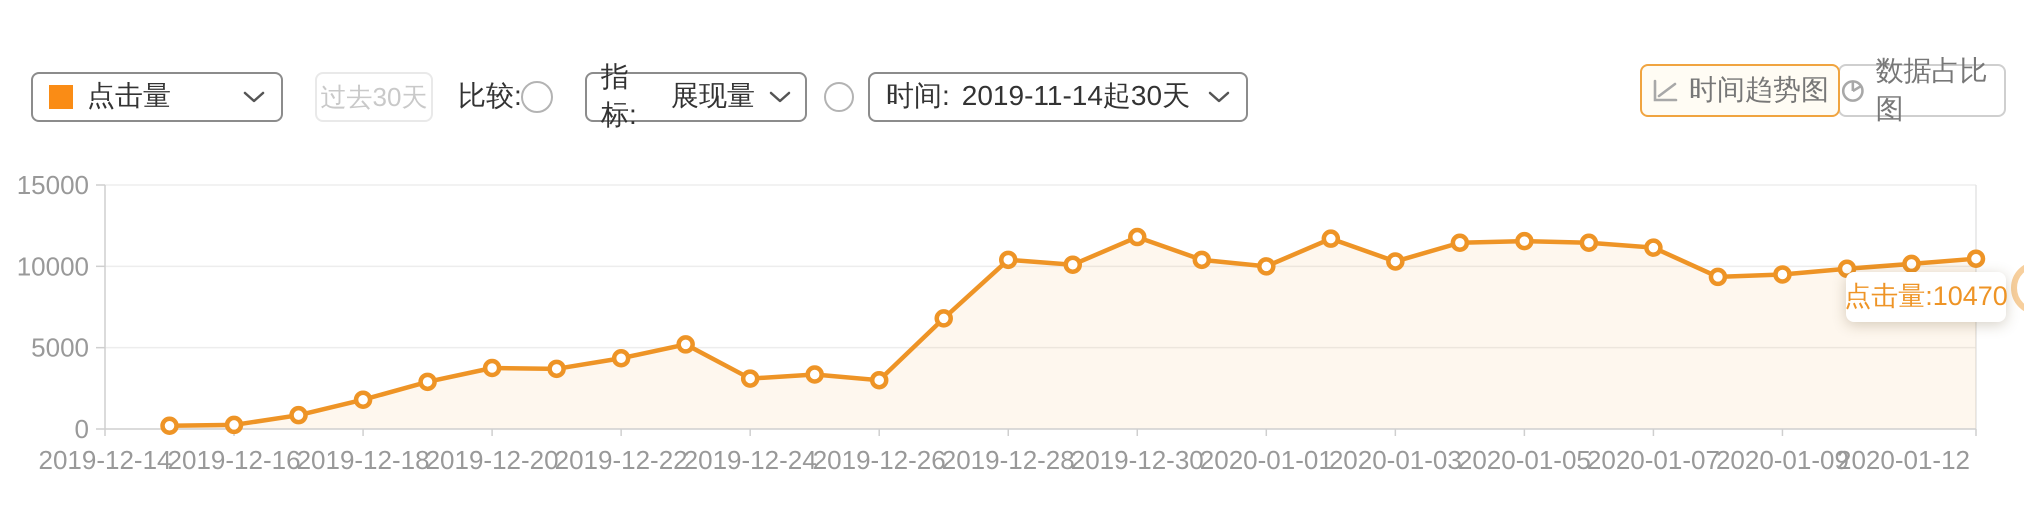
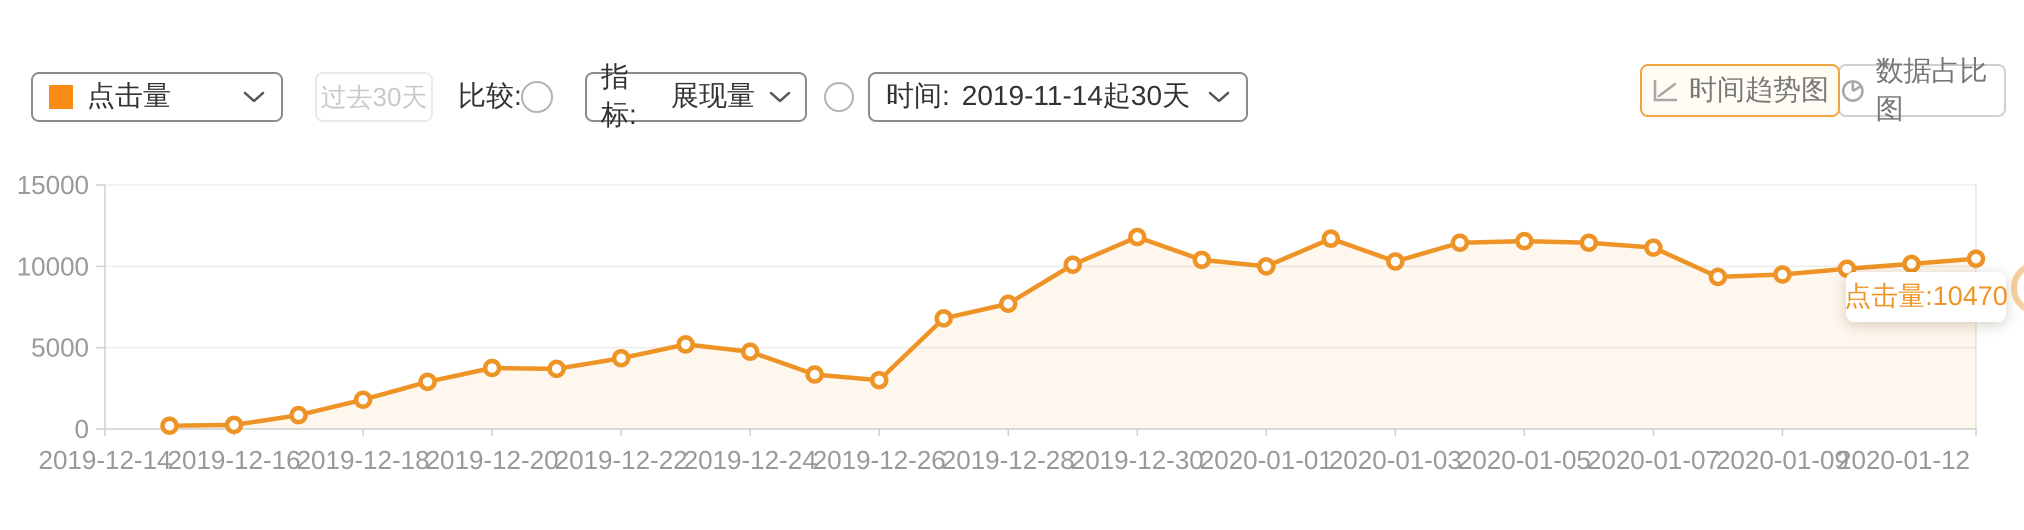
2019-12-24: 3100 -> 4800
2019-12-28: 10400 -> 7700
